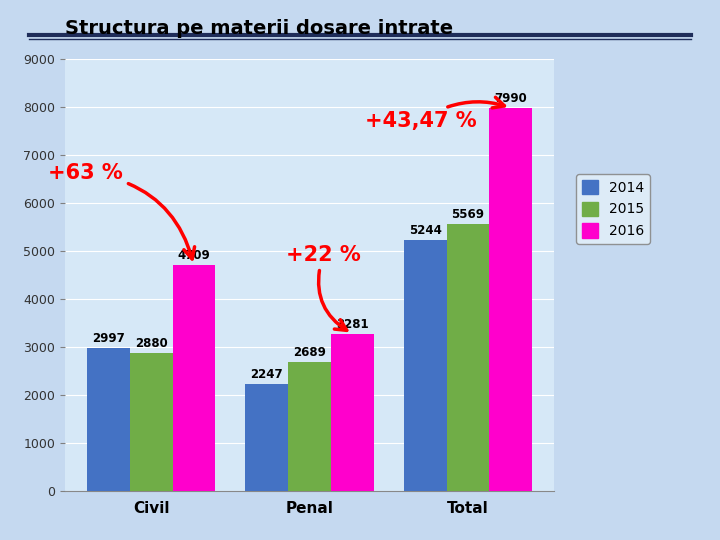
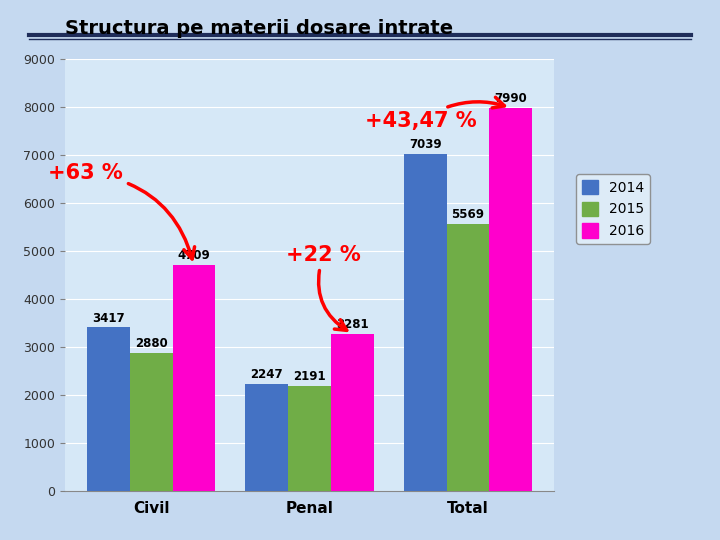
2014/Civil: 2997 -> 3417
2015/Penal: 2689 -> 2191
2014/Total: 5244 -> 7039
